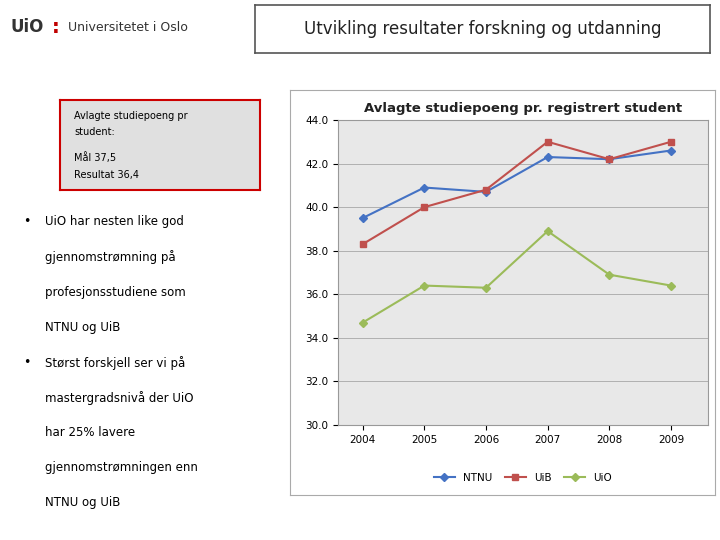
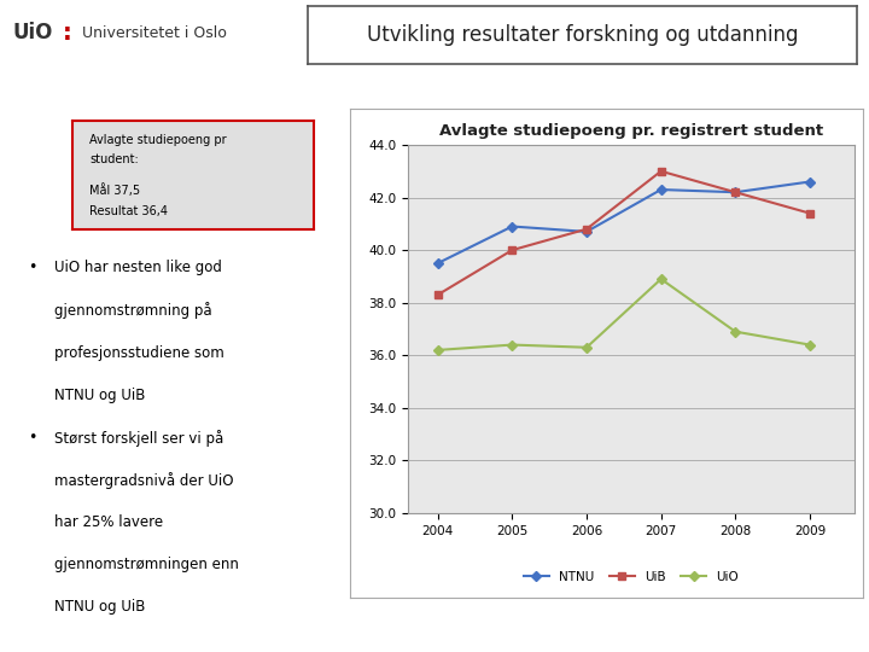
UiO/2004: 34.7 -> 36.2
UiB/2009: 43.0 -> 41.4
